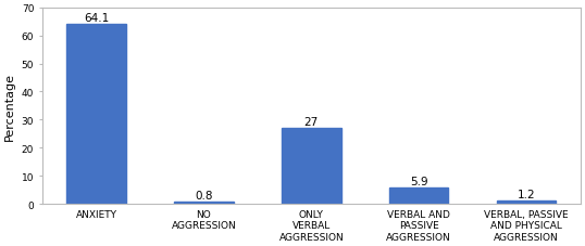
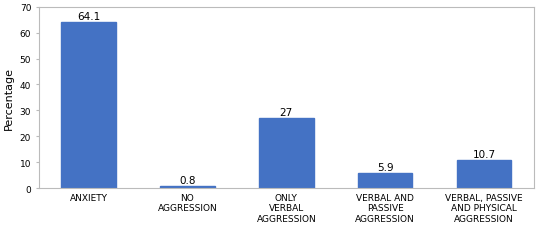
VERBAL, PASSIVE AND PHYSICAL AGGRESSION: 1.2 -> 10.7
